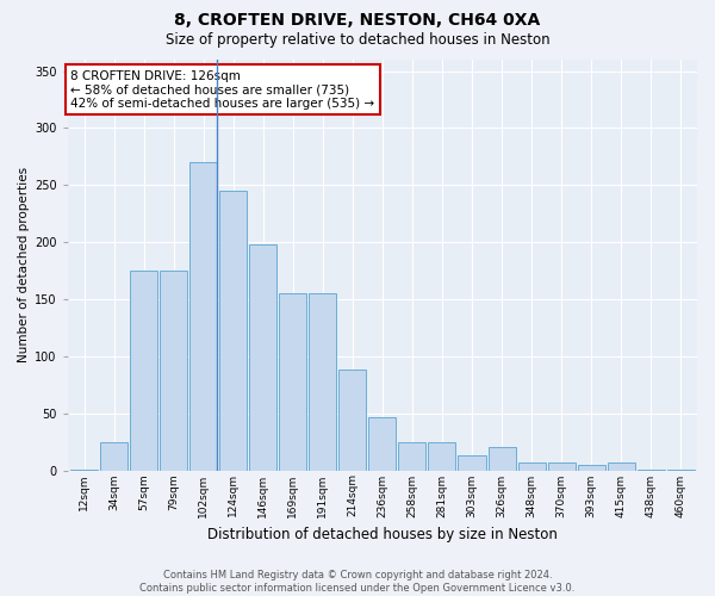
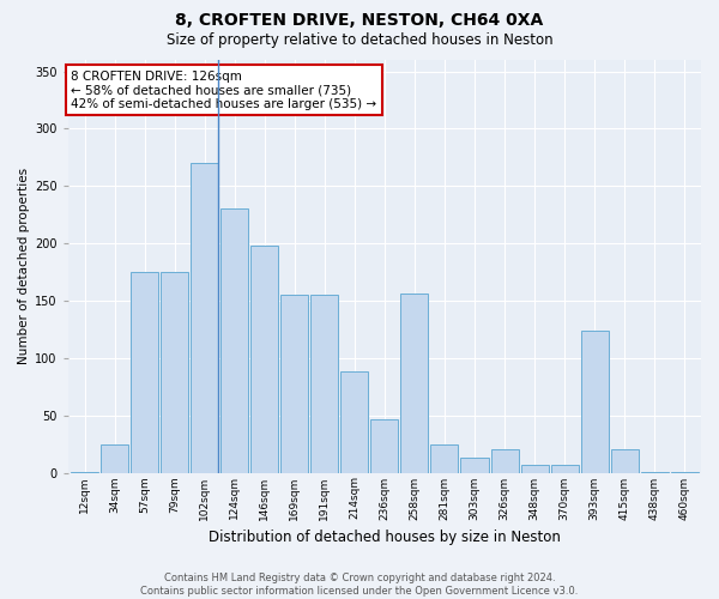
124sqm: 245 -> 230
258sqm: 25 -> 156
393sqm: 5 -> 124
415sqm: 7 -> 20
